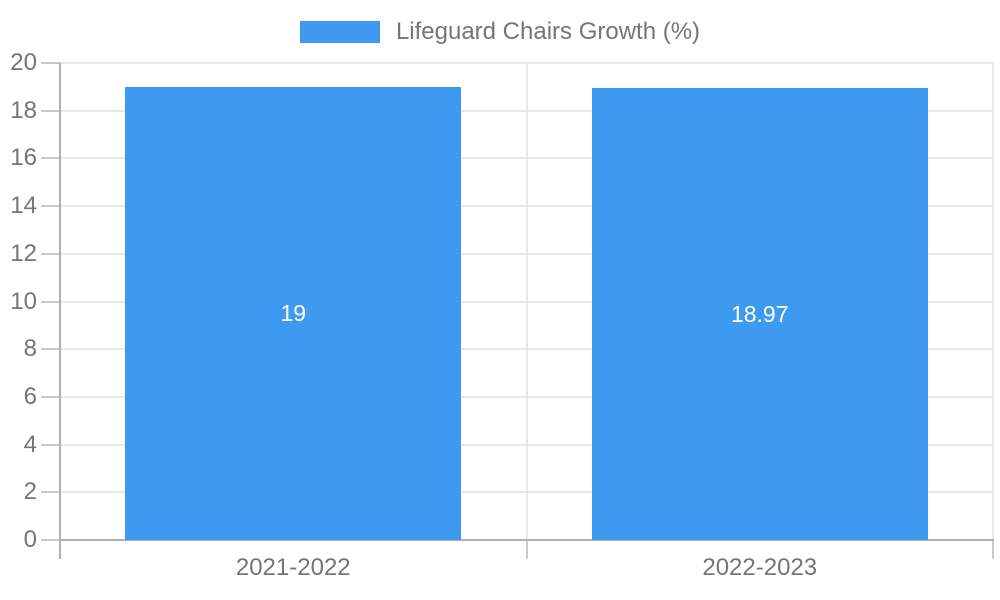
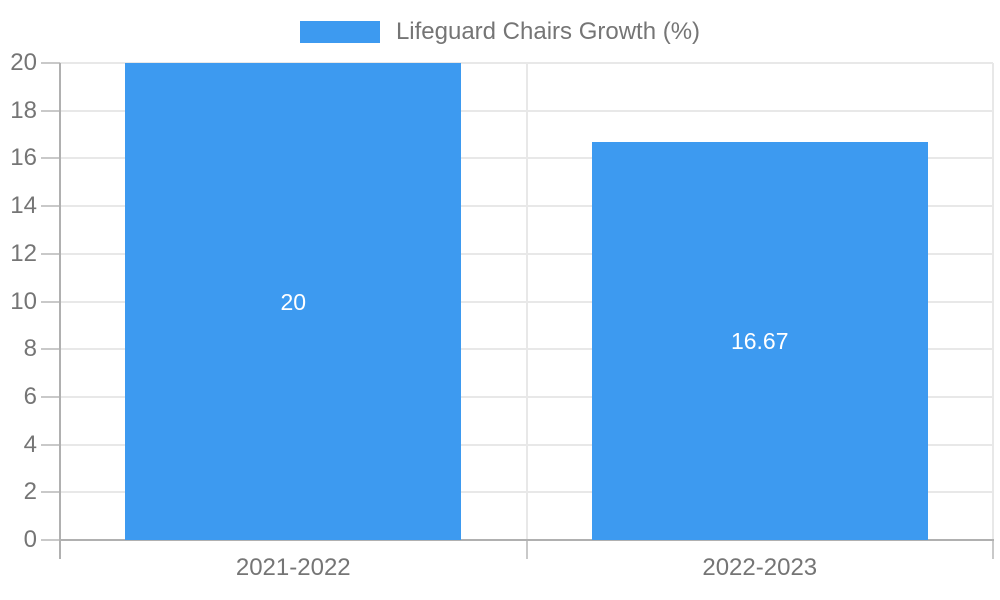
2021-2022: 19 -> 20
2022-2023: 18.97 -> 16.67
